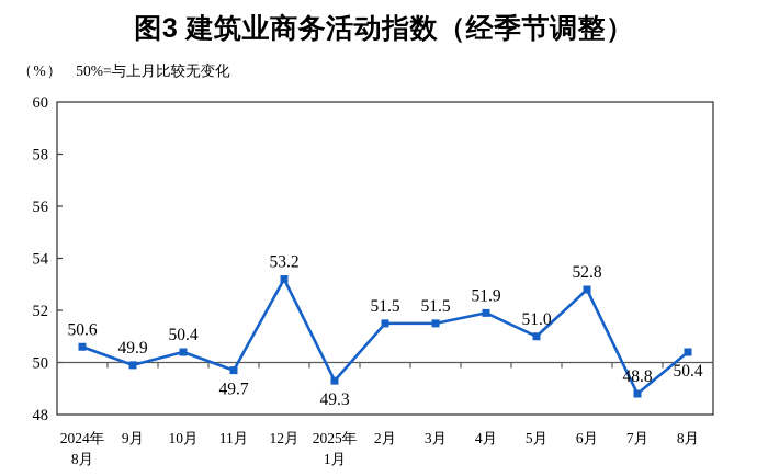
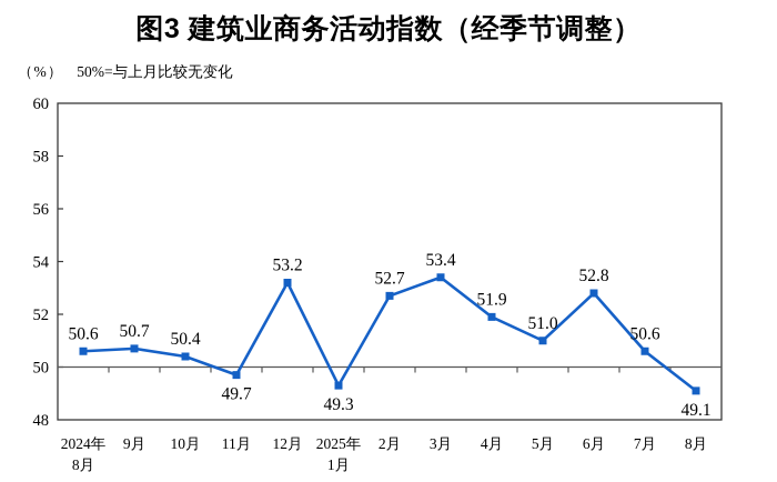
9月: 49.9 -> 50.7
2月: 51.5 -> 52.7
3月: 51.5 -> 53.4
7月: 48.8 -> 50.6
8月: 50.4 -> 49.1
